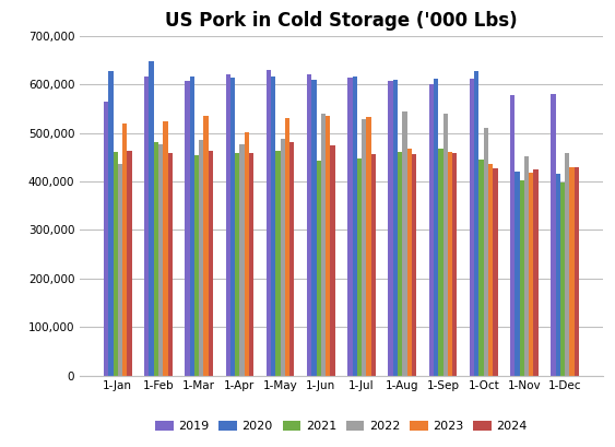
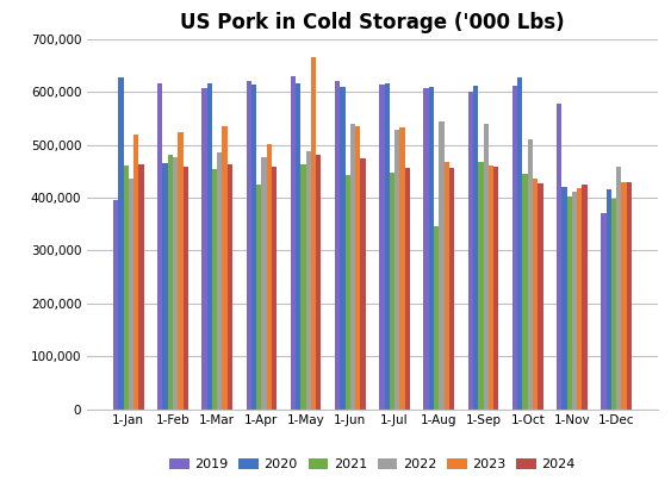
2019/1-Jan: 565,000 -> 395,000
2020/1-Feb: 648,000 -> 465,000
2021/1-Apr: 458,000 -> 425,000
2023/1-May: 530,000 -> 665,000
2021/1-Aug: 460,000 -> 345,000
2022/1-Nov: 452,000 -> 410,000
2019/1-Dec: 580,000 -> 370,000
